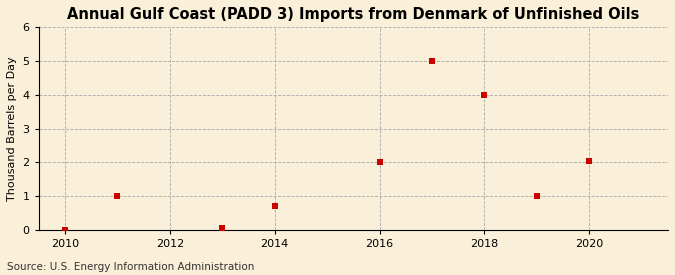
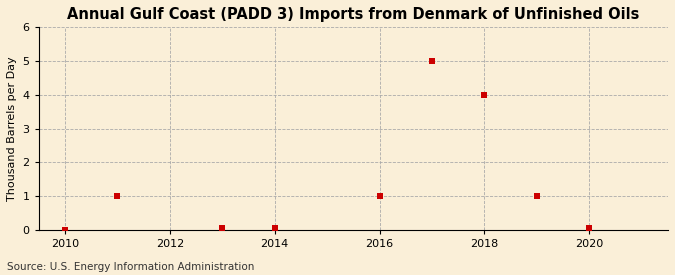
2014: 0.70 -> 0.05
2016: 2.00 -> 1.00
2020: 2.05 -> 0.05
